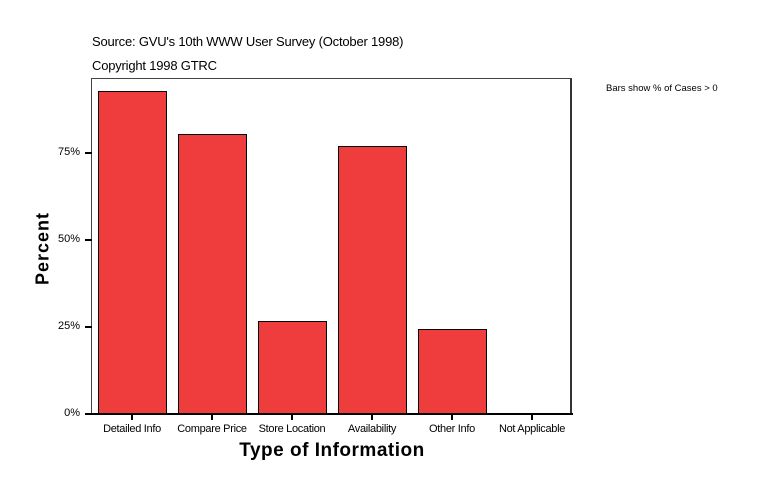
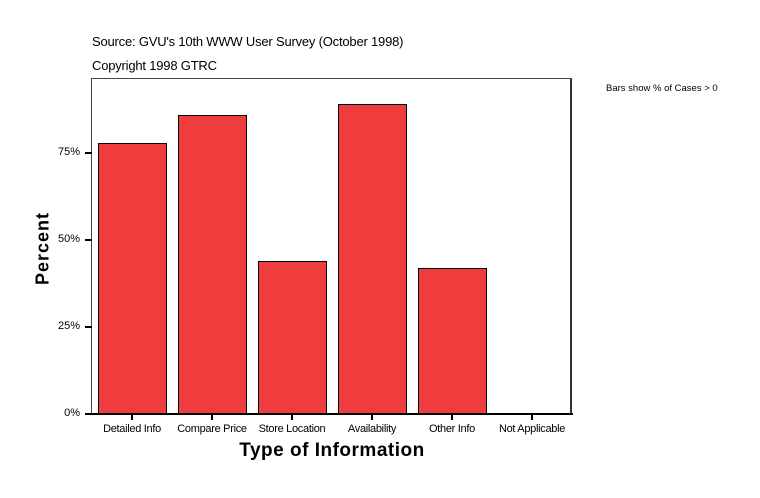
Detailed Info: 93% -> 78%
Compare Price: 80% -> 86%
Store Location: 27% -> 44%
Availability: 77% -> 89%
Other Info: 24% -> 42%
